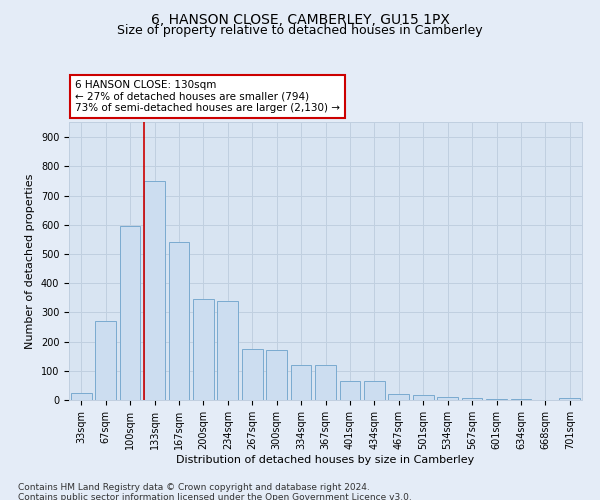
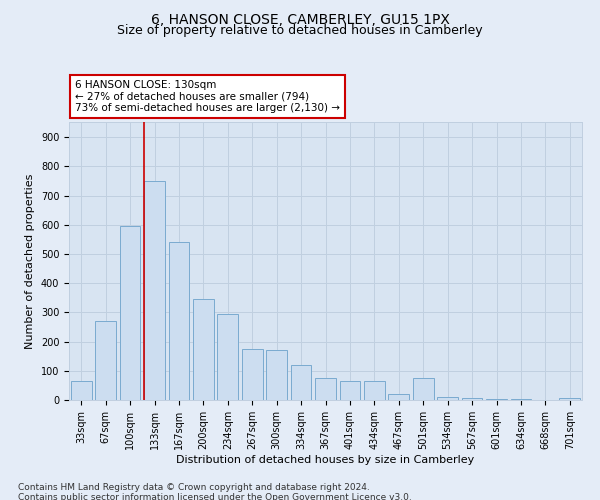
33sqm: 25 -> 65
234sqm: 340 -> 295
367sqm: 120 -> 75
501sqm: 18 -> 75
